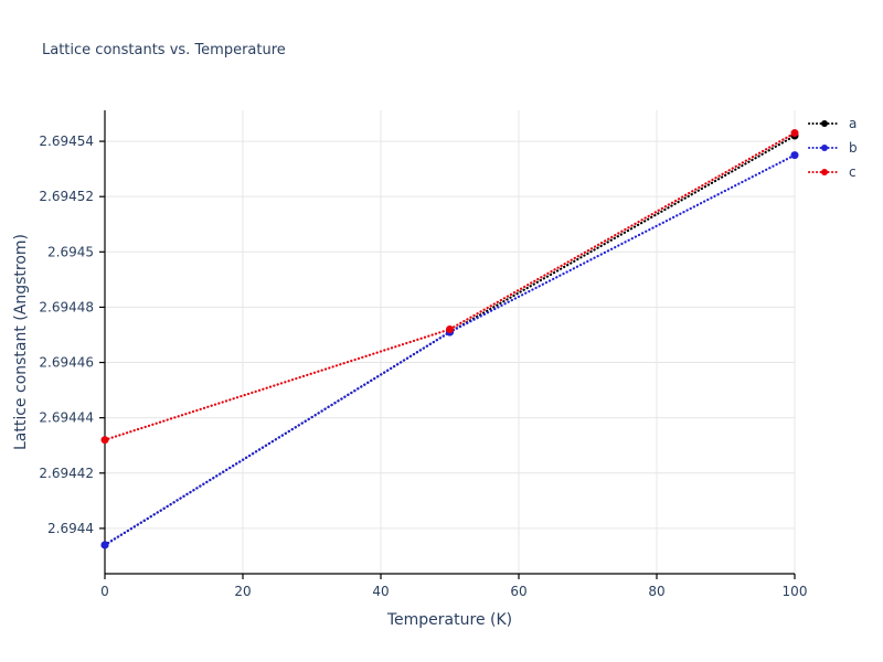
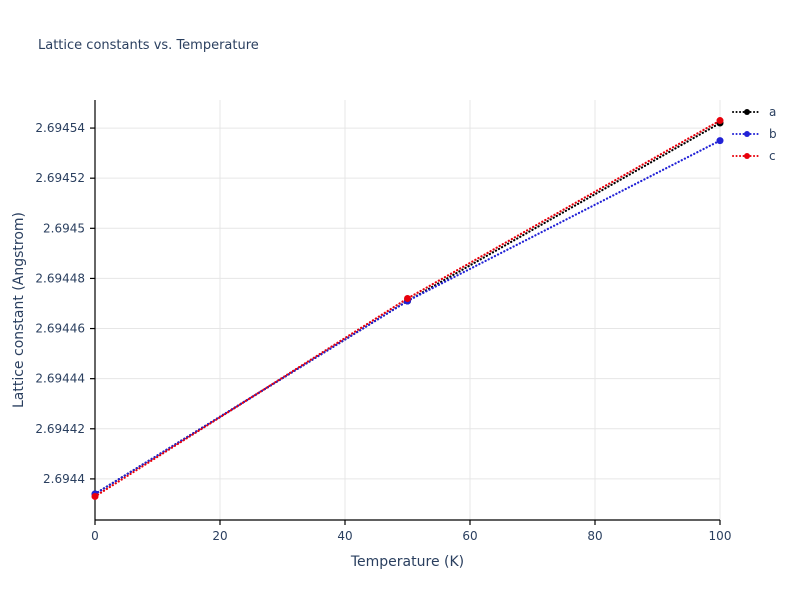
c/0: 2.694432 -> 2.694393
